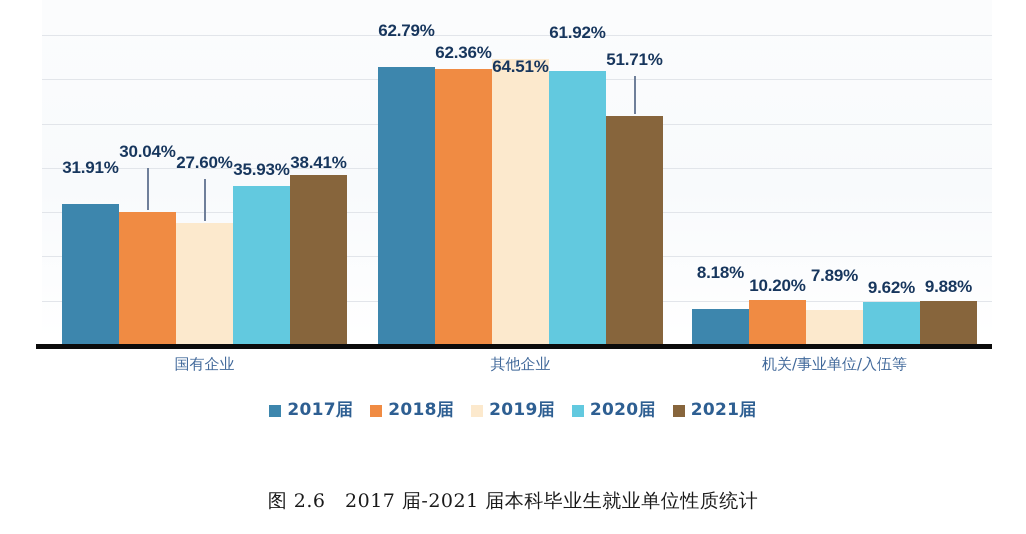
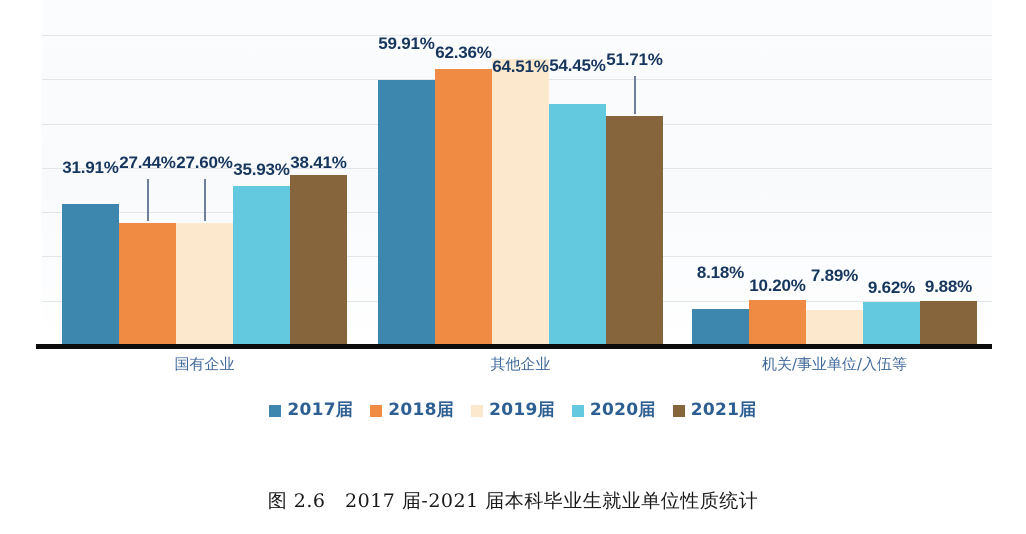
2018届/国有企业: 30.04% -> 27.44%
2017届/其他企业: 62.79% -> 59.91%
2020届/其他企业: 61.92% -> 54.45%
